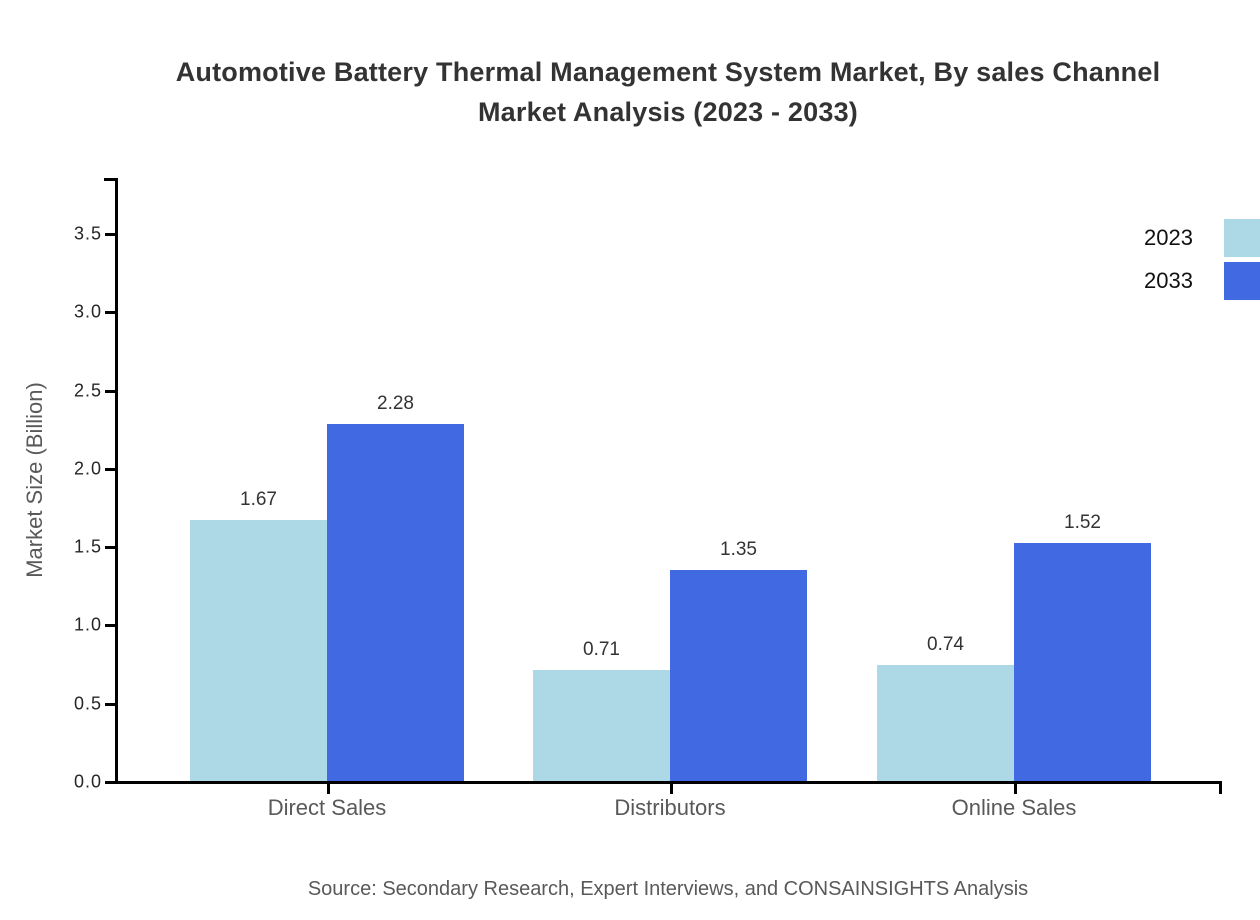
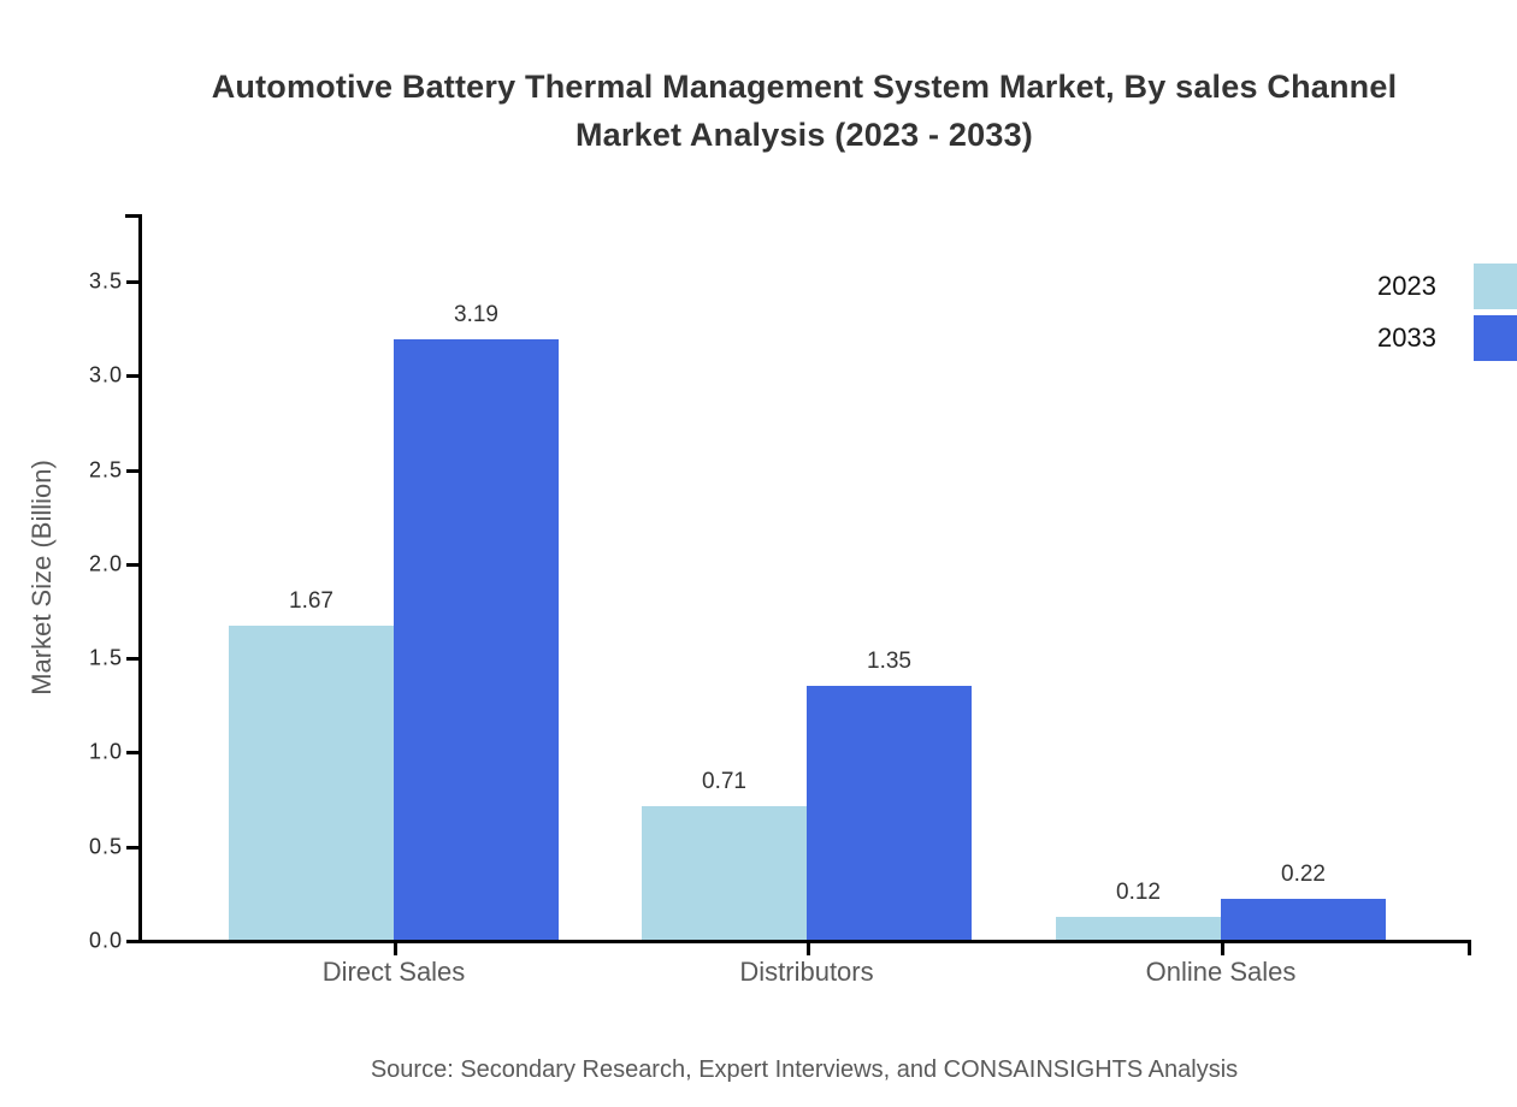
2033/Direct Sales: 2.28 -> 3.19
2023/Online Sales: 0.74 -> 0.12
2033/Online Sales: 1.52 -> 0.22
